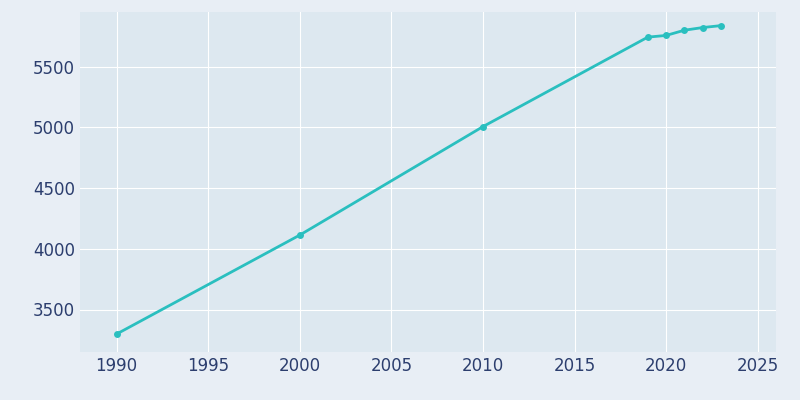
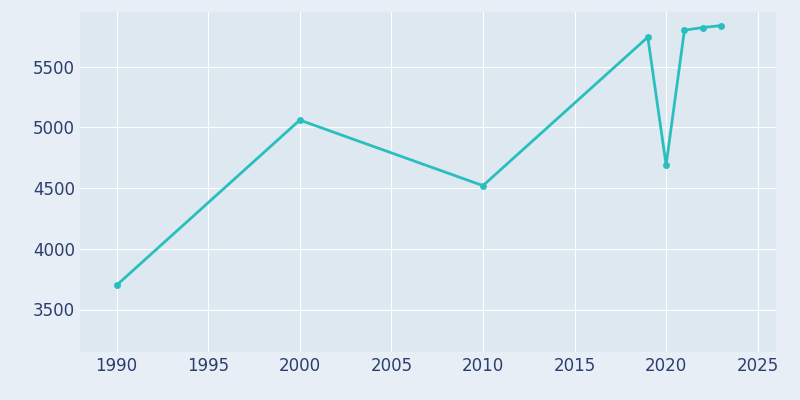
1990: 3300 -> 3700
2000: 4110 -> 5060
2010: 5010 -> 4520
2020: 5760 -> 4690
